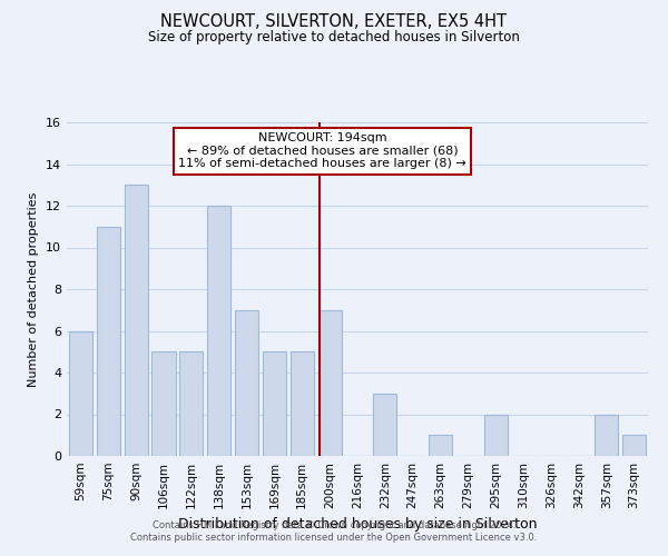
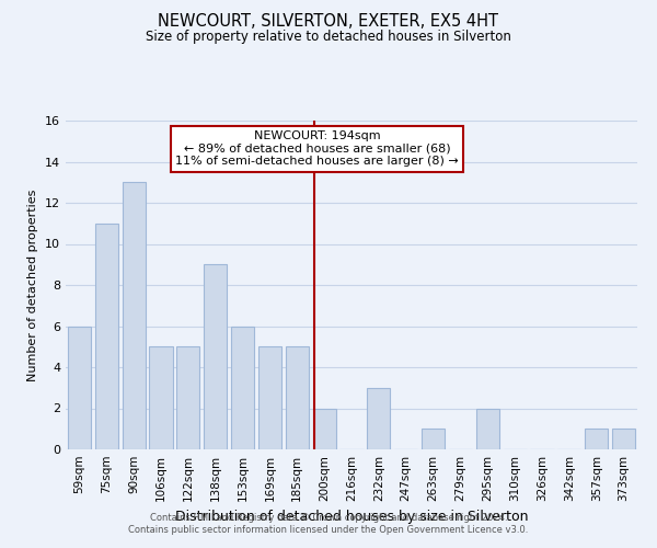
138sqm: 12 -> 9
153sqm: 7 -> 6
200sqm: 7 -> 2
357sqm: 2 -> 1
